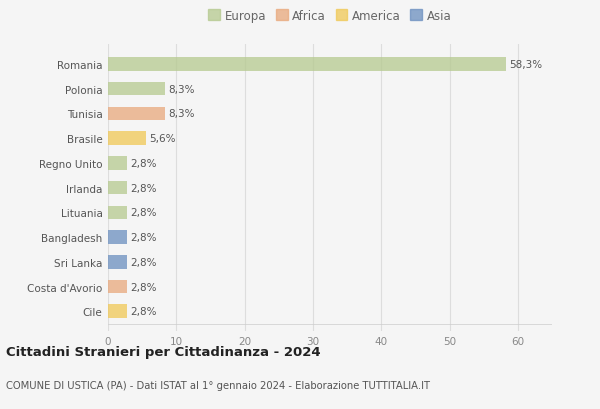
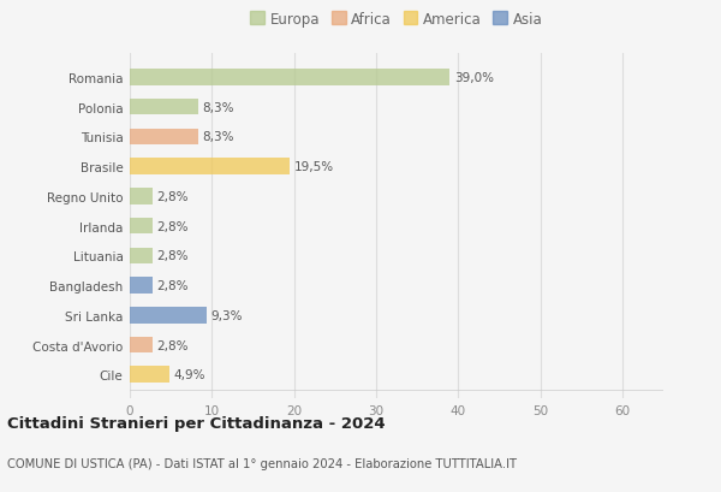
Romania: 58,3% -> 39,0%
Brasile: 5,6% -> 19,5%
Sri Lanka: 2,8% -> 9,3%
Cile: 2,8% -> 4,9%
